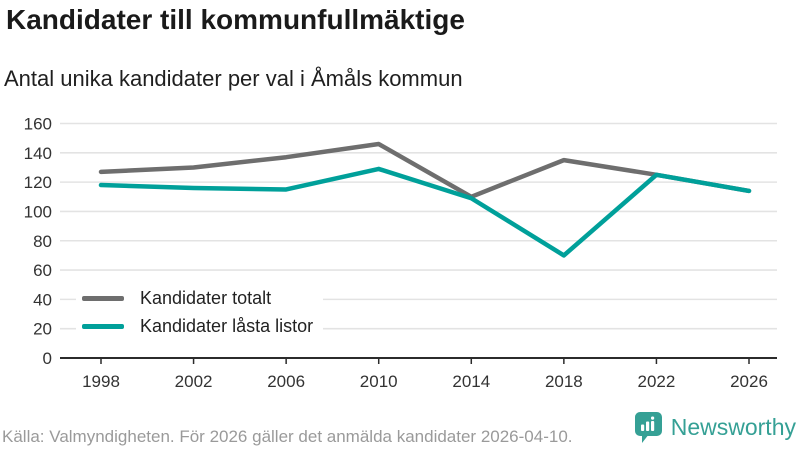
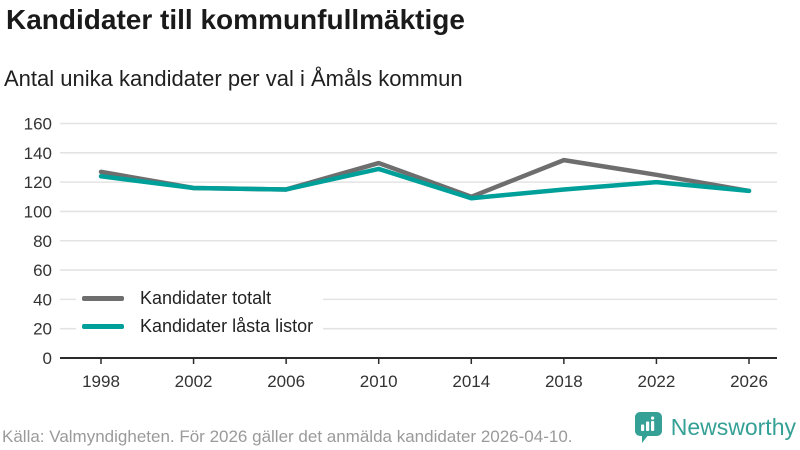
Kandidater låsta listor/1998: 118 -> 124
Kandidater totalt/2002: 130 -> 116
Kandidater totalt/2006: 137 -> 115
Kandidater totalt/2010: 146 -> 133
Kandidater låsta listor/2018: 70 -> 115
Kandidater låsta listor/2022: 125 -> 120
